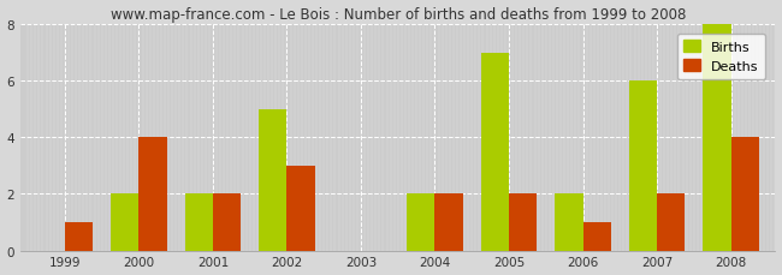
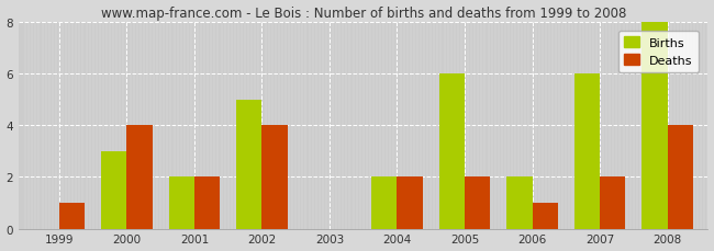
Births/2000: 2 -> 3
Deaths/2002: 3 -> 4
Births/2005: 7 -> 6
